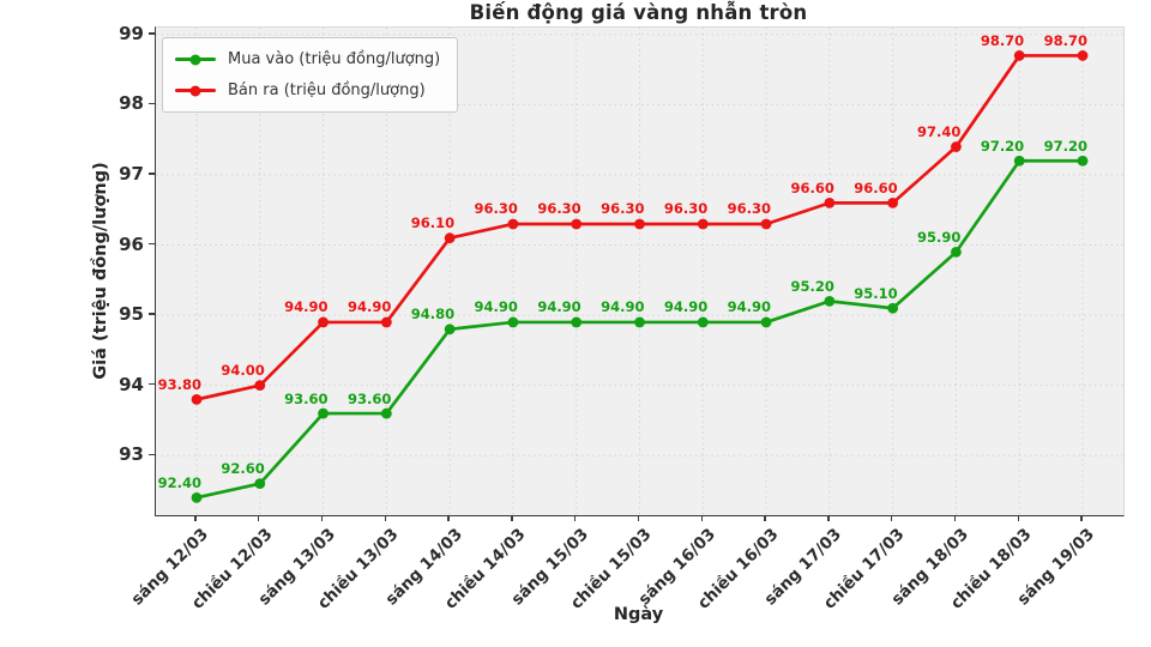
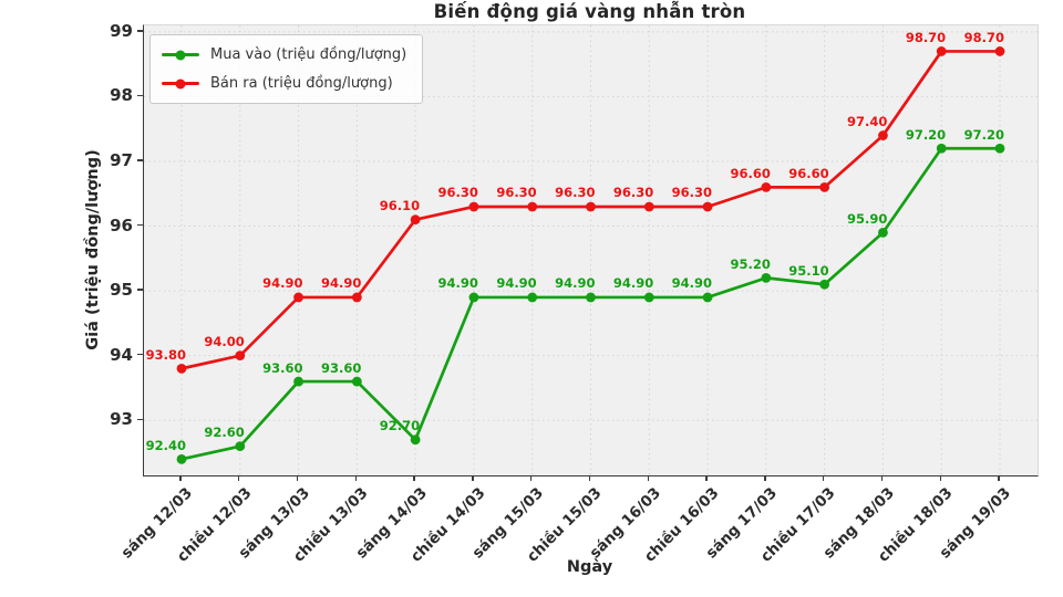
Mua vào (triệu đồng/lượng)/sáng 14/03: 94.80 -> 92.70
